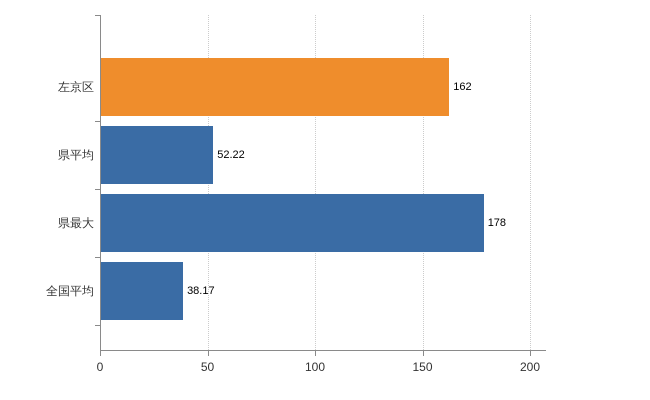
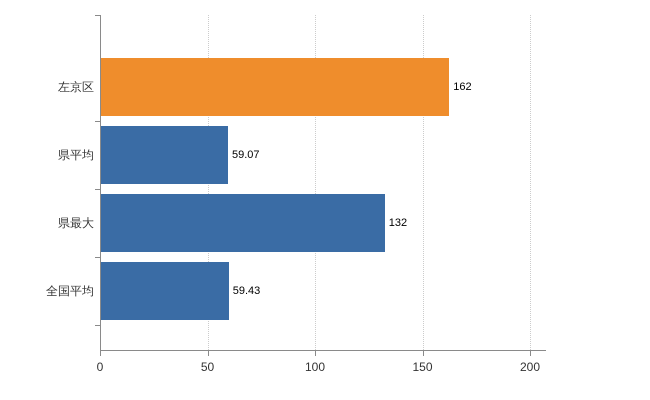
県平均: 52.22 -> 59.07
県最大: 178 -> 132
全国平均: 38.17 -> 59.43
